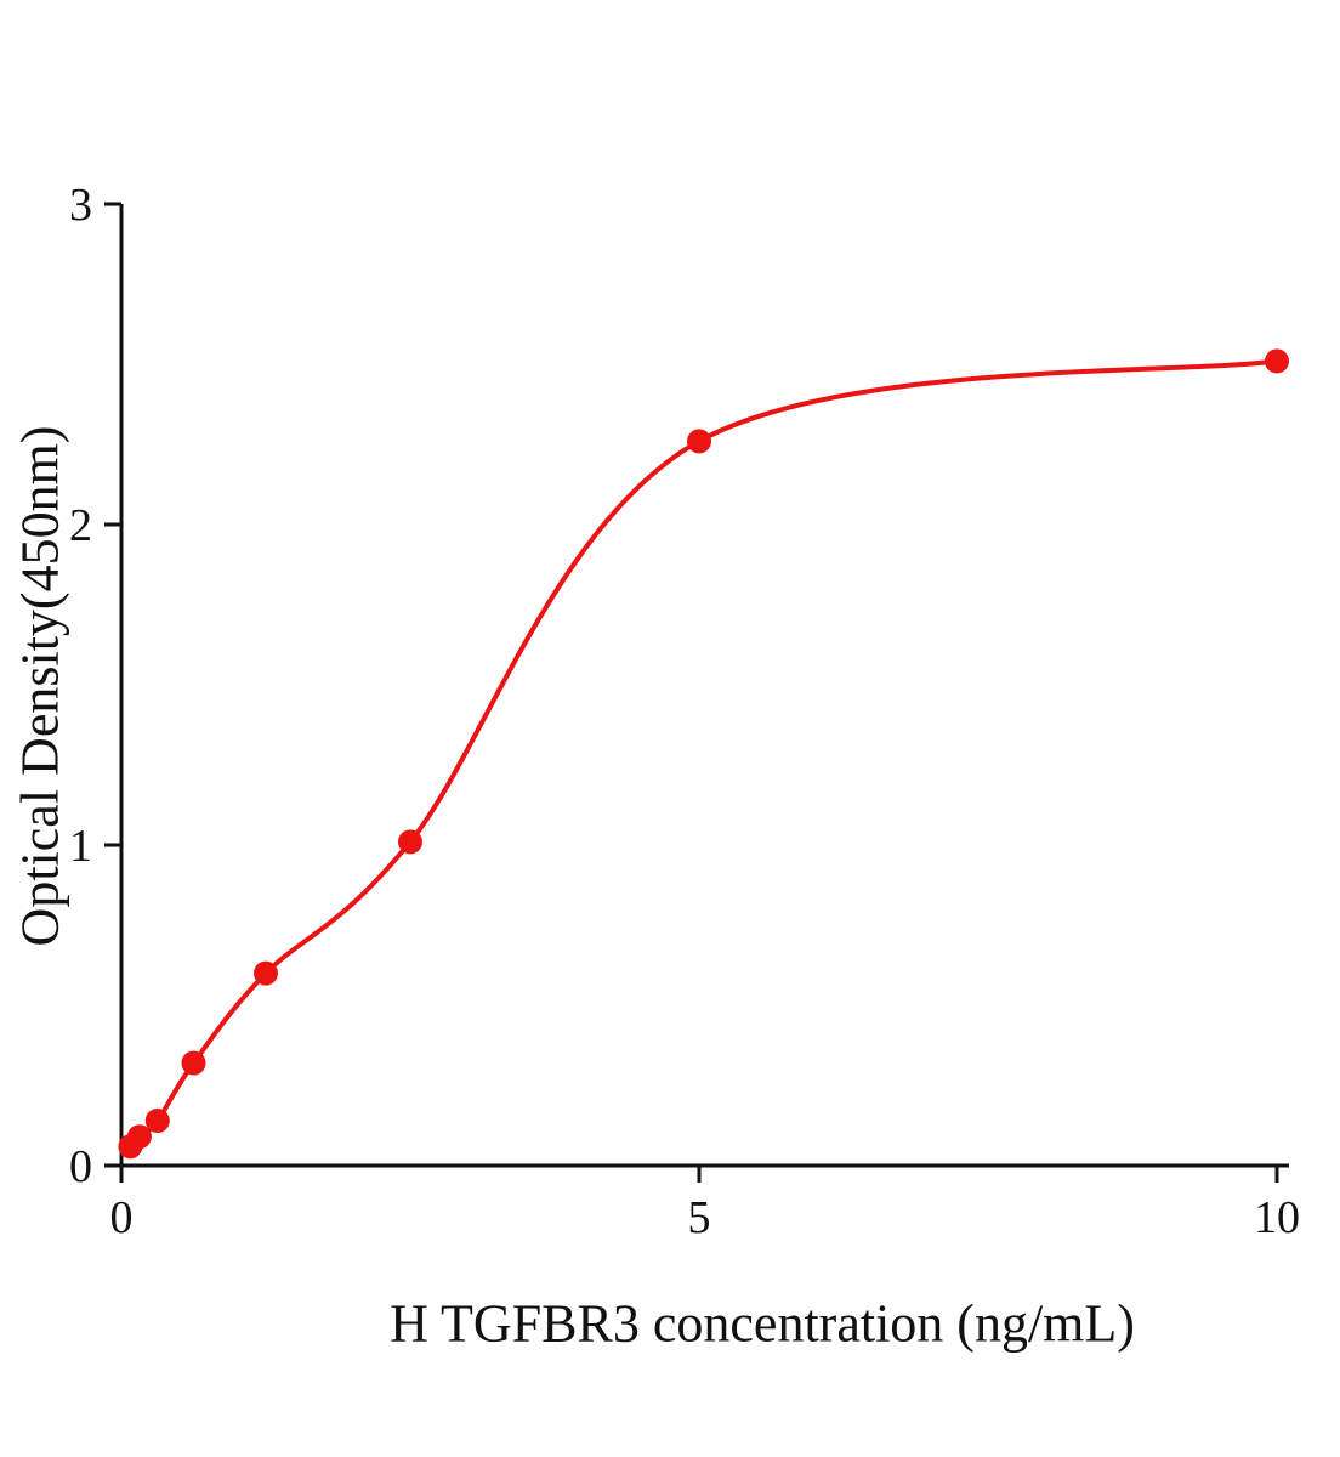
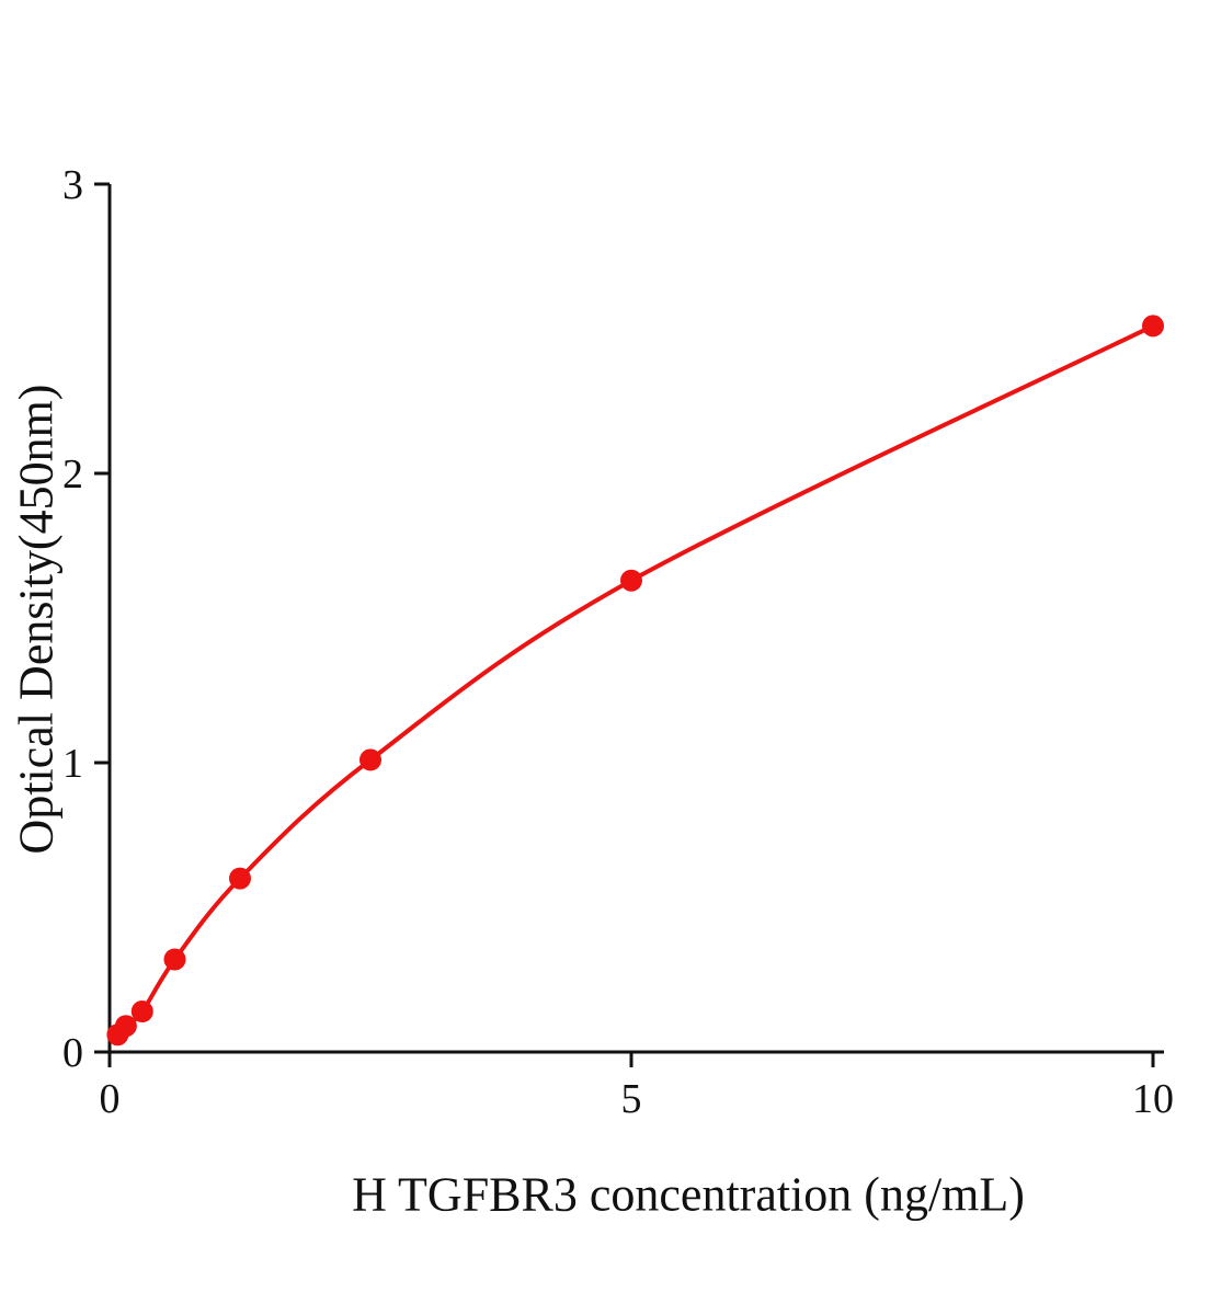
5: 2.26 -> 1.63
